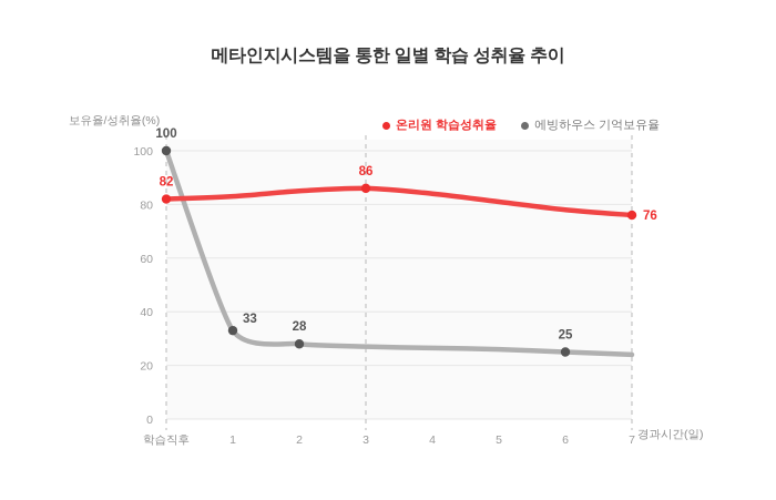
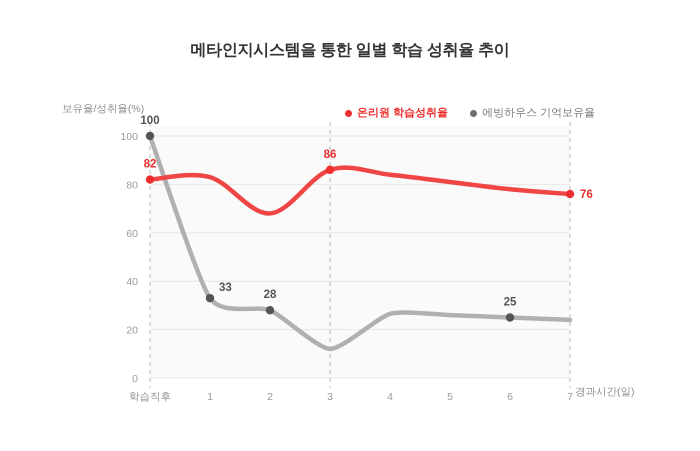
온리원 학습성취율/2: 85 -> 68
에빙하우스 기억보유율/3: 27 -> 12
